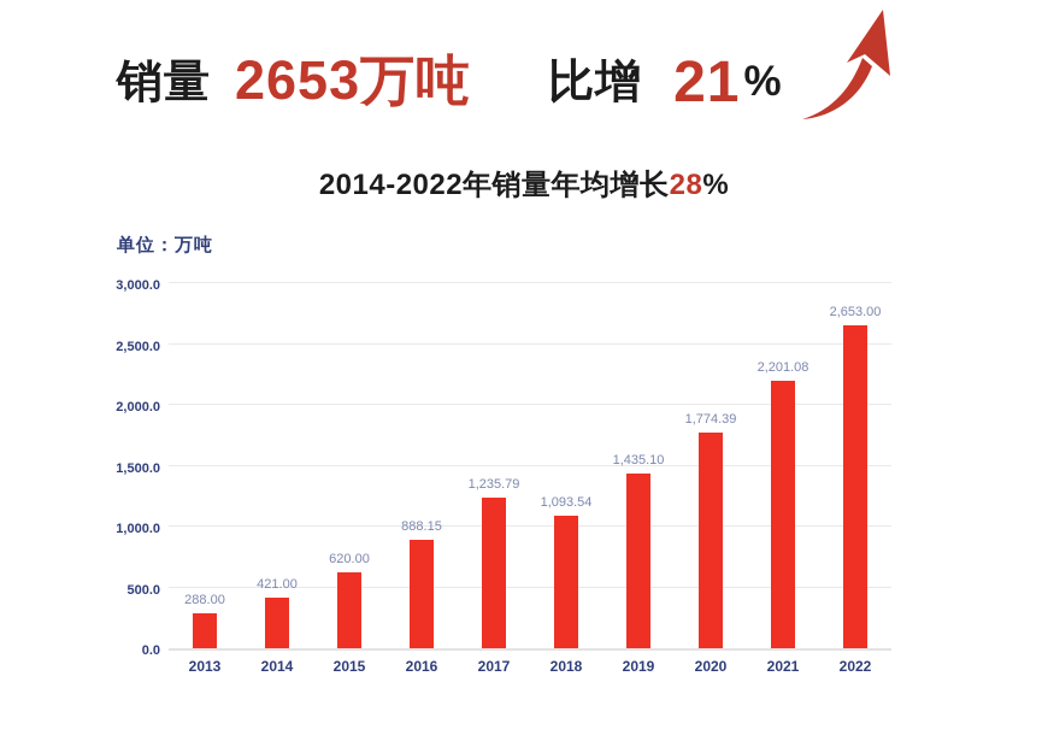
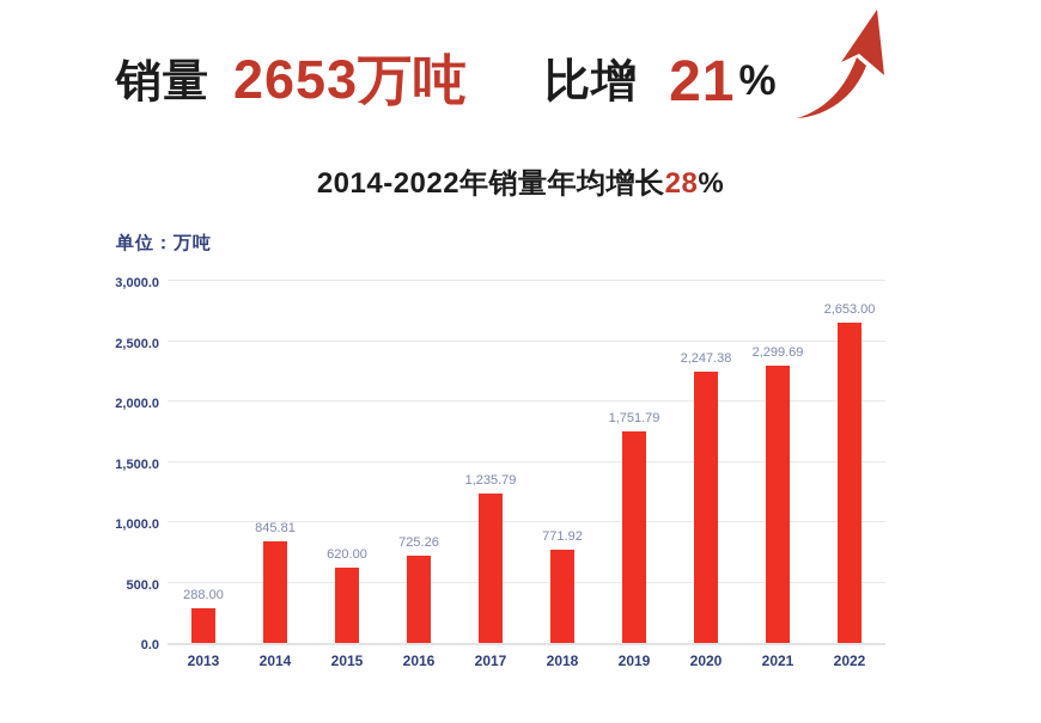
2014: 421.00 -> 845.81
2016: 888.15 -> 725.26
2018: 1,093.54 -> 771.92
2019: 1,435.10 -> 1,751.79
2020: 1,774.39 -> 2,247.38
2021: 2,201.08 -> 2,299.69
